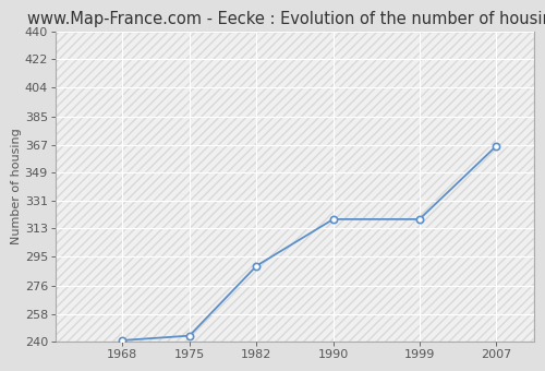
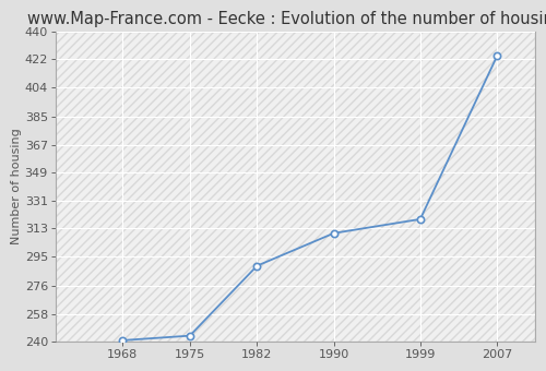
1990: 319 -> 310
2007: 366 -> 424
